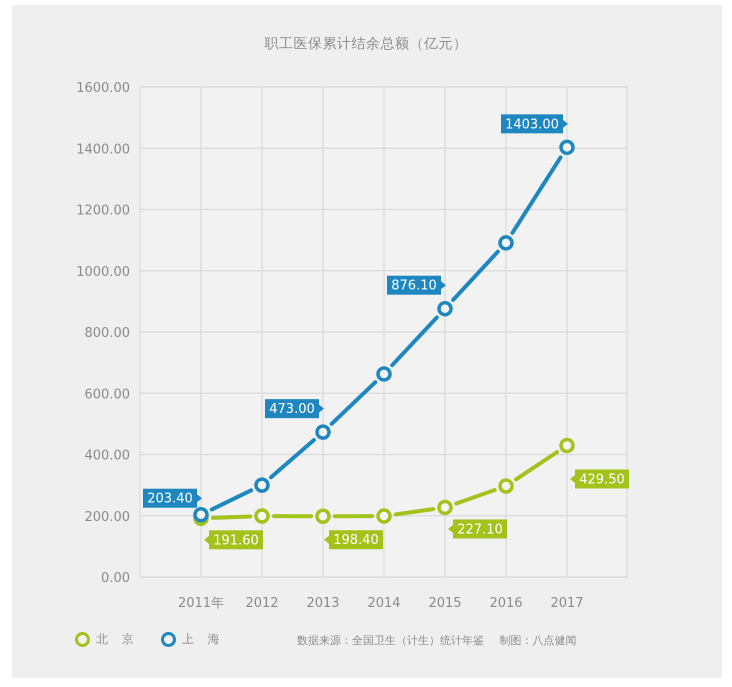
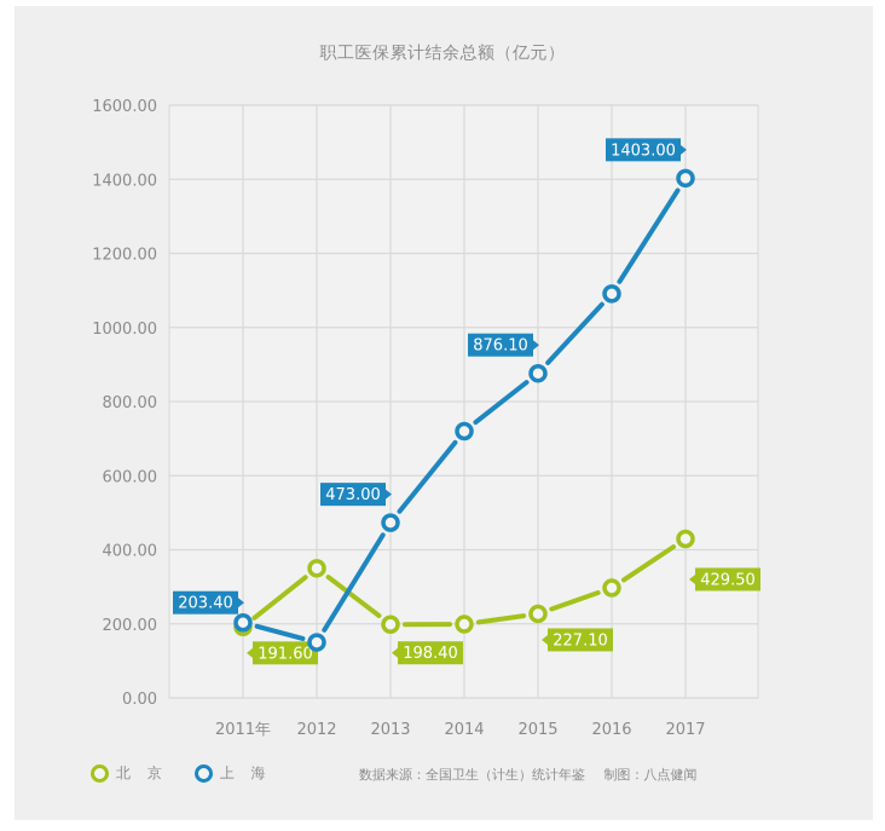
北京/2012: 200 -> 350
上海/2012: 300 -> 150
上海/2014: 660 -> 720
